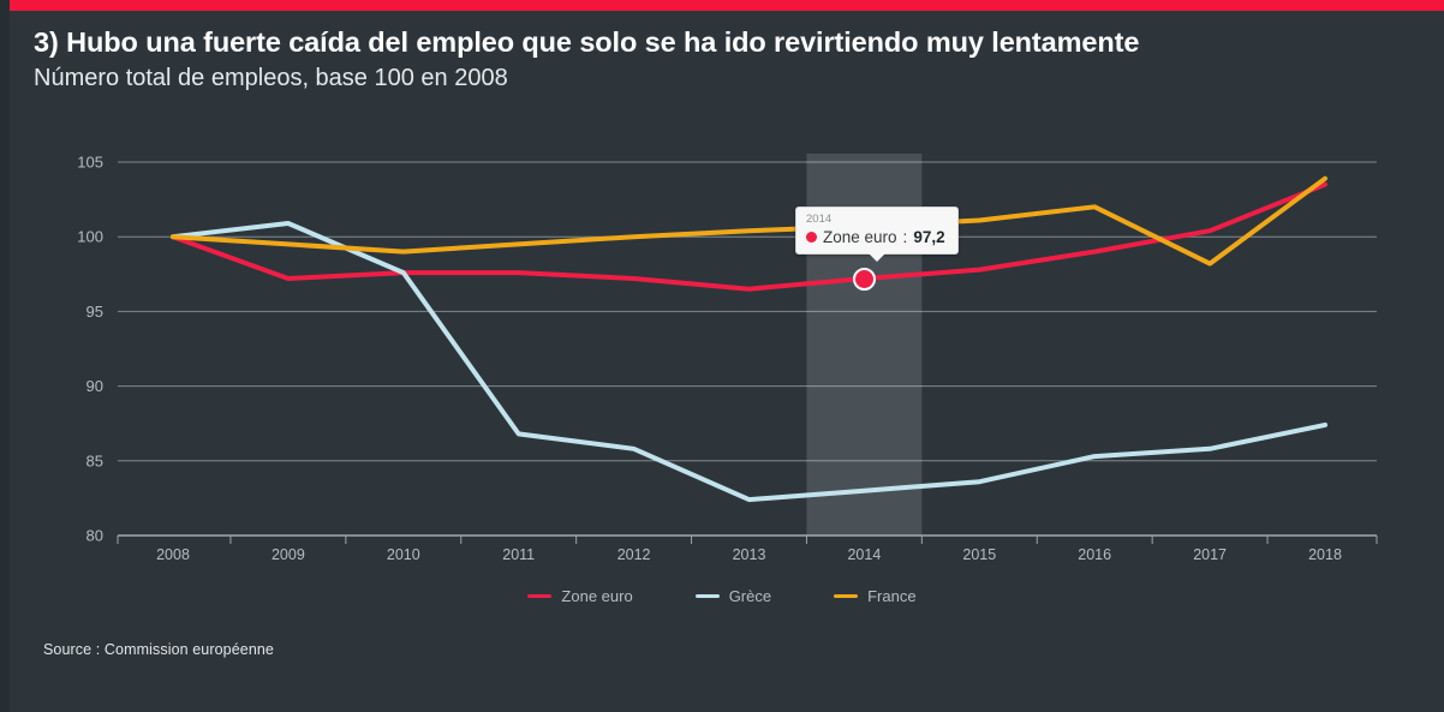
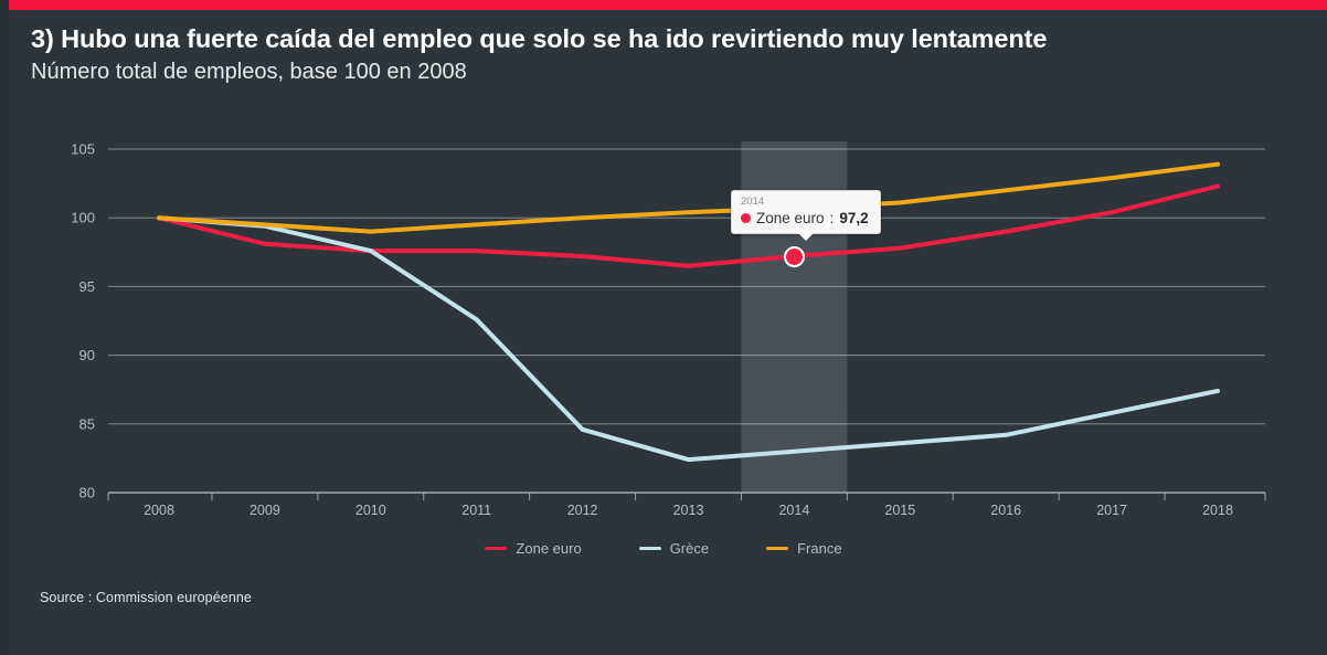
Zone euro/2009: 97.2 -> 98.1
Grèce/2009: 100.9 -> 99.4
Grèce/2011: 86.8 -> 92.6
Grèce/2012: 85.8 -> 84.6
Grèce/2016: 85.3 -> 84.2
France/2017: 98.2 -> 102.9
Zone euro/2018: 103.5 -> 102.3
